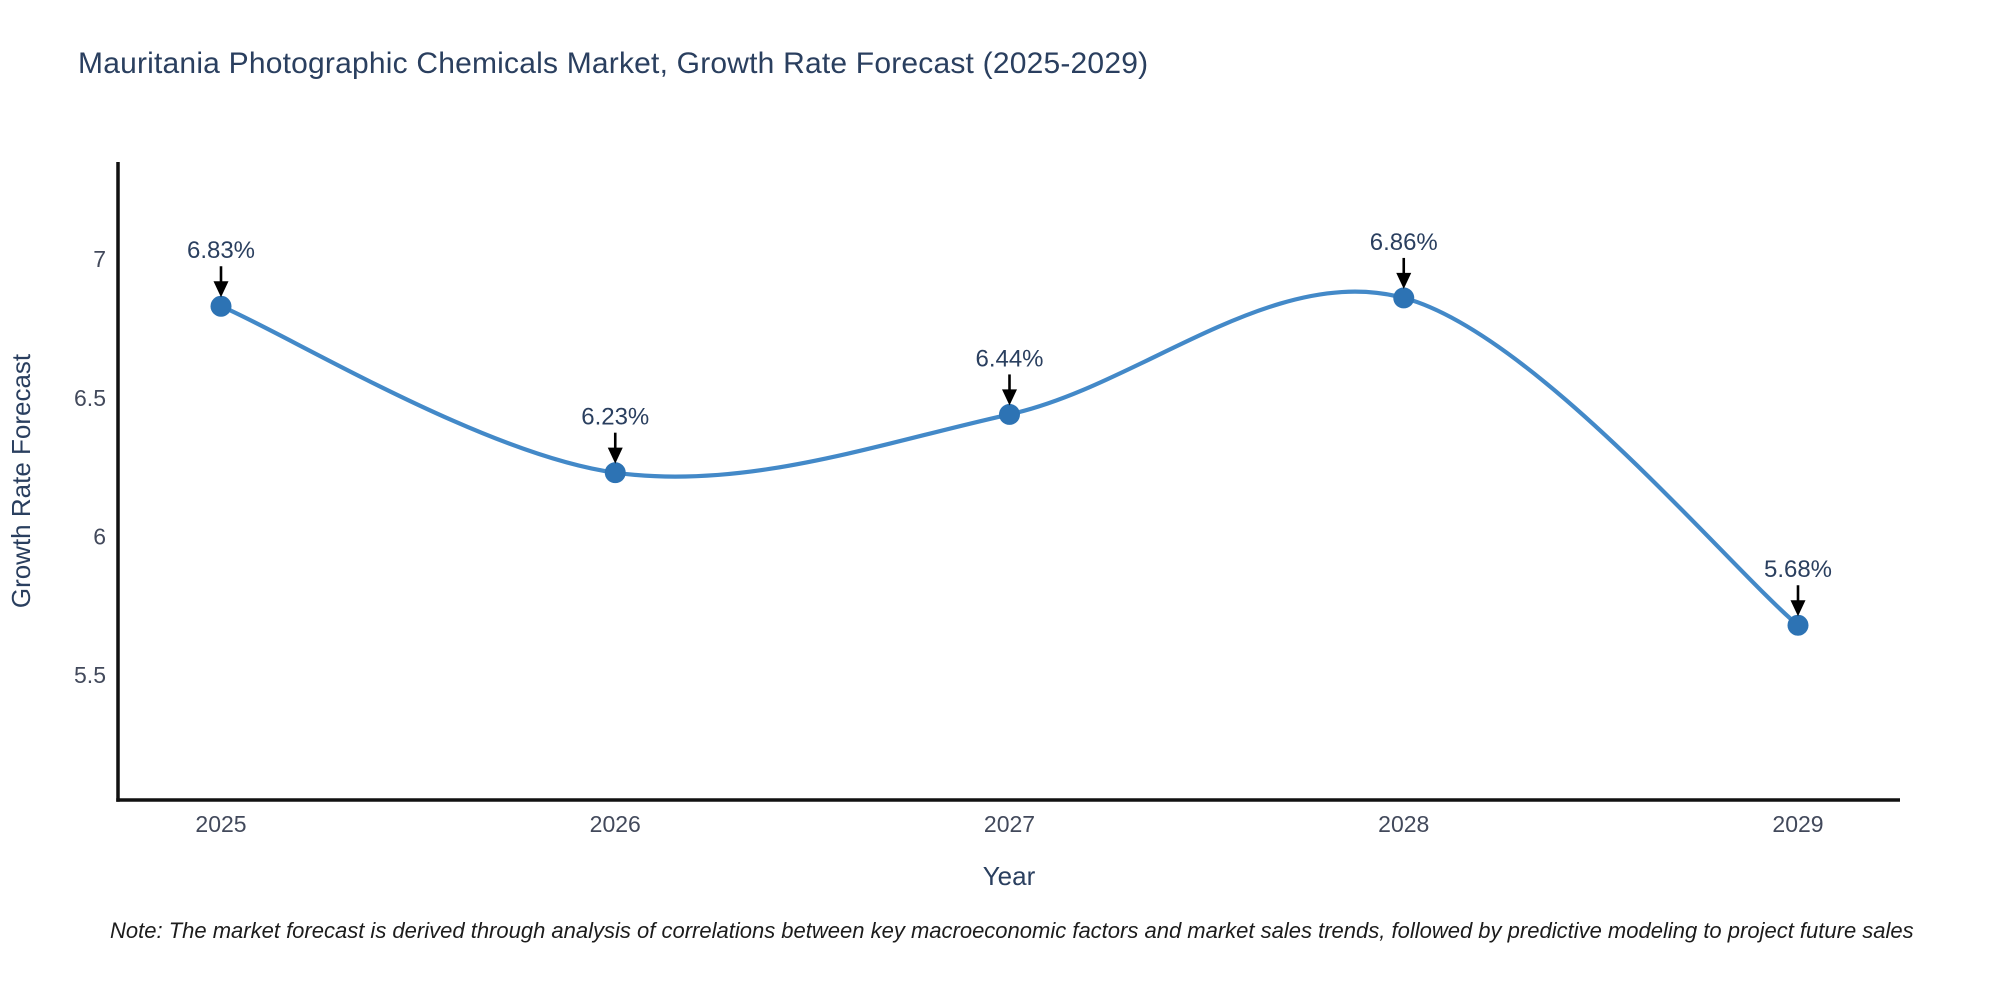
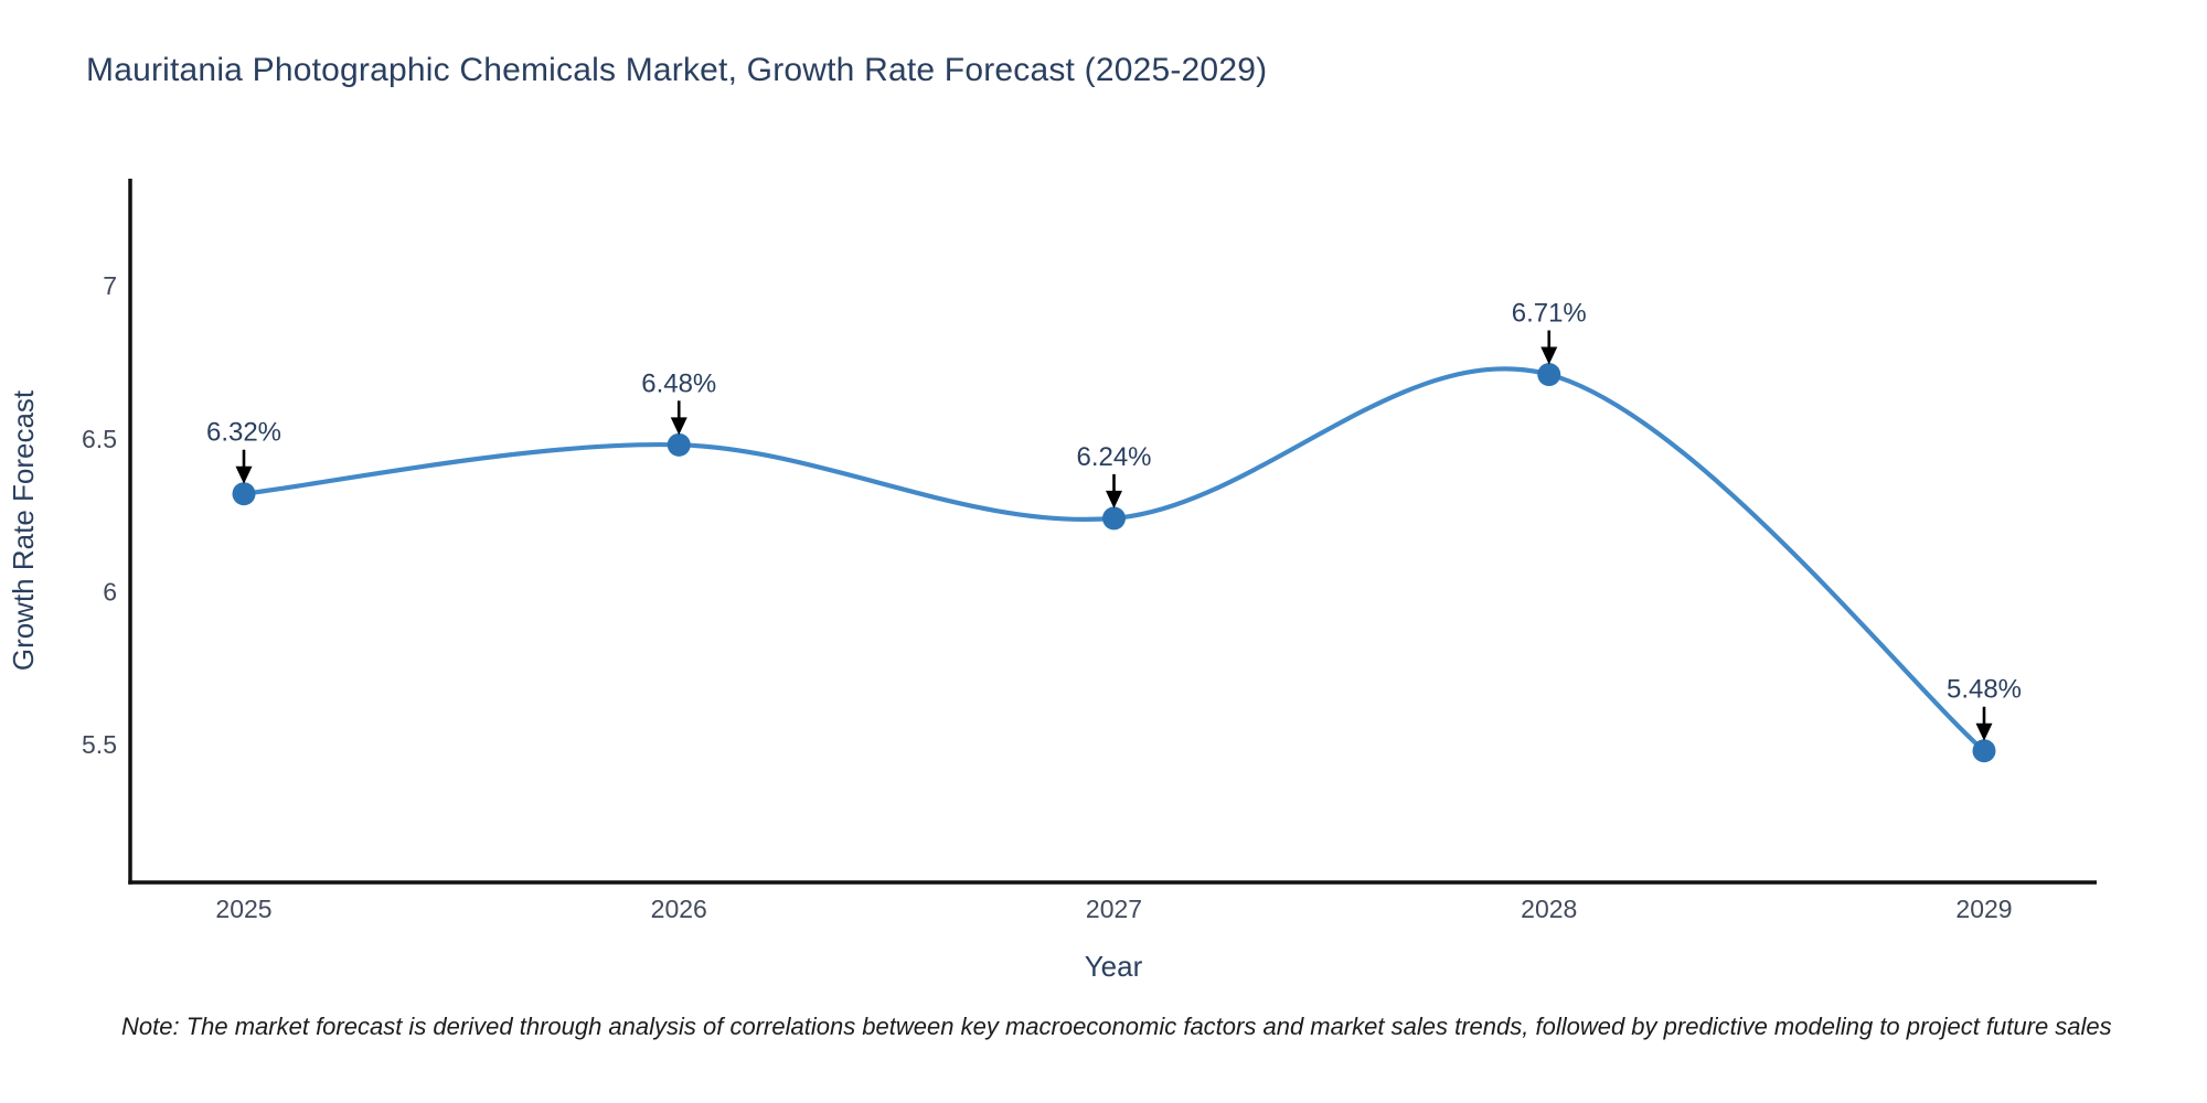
2025: 6.83% -> 6.32%
2026: 6.23% -> 6.48%
2027: 6.44% -> 6.24%
2028: 6.86% -> 6.71%
2029: 5.68% -> 5.48%
